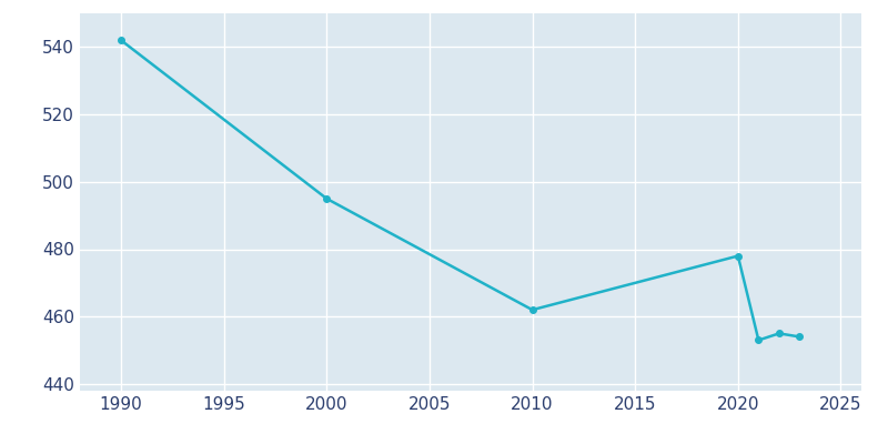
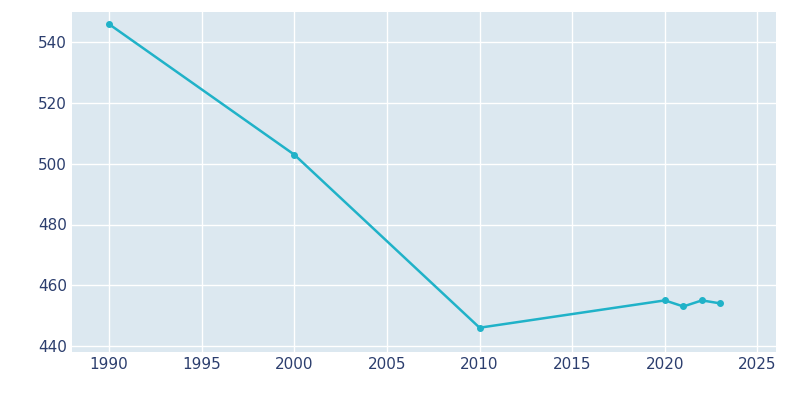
1990: 542 -> 546
2000: 495 -> 503
2010: 462 -> 446
2020: 478 -> 455
